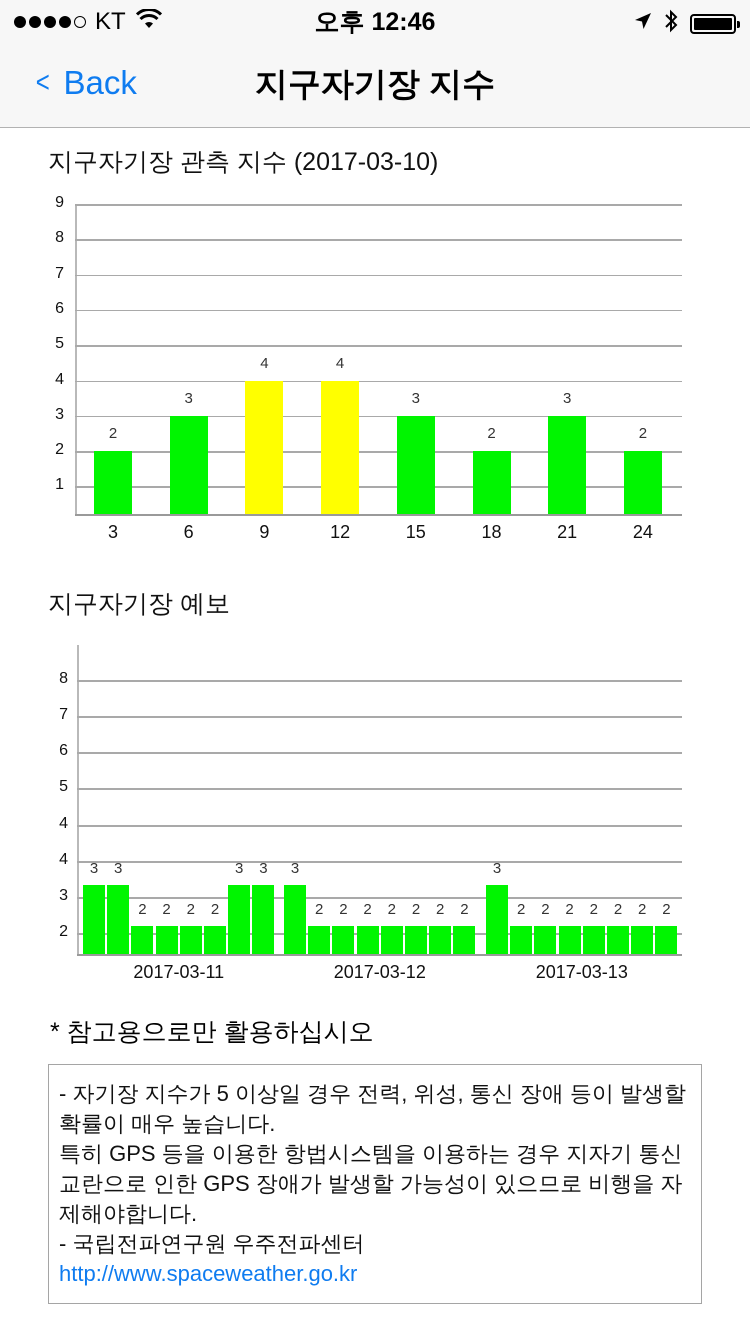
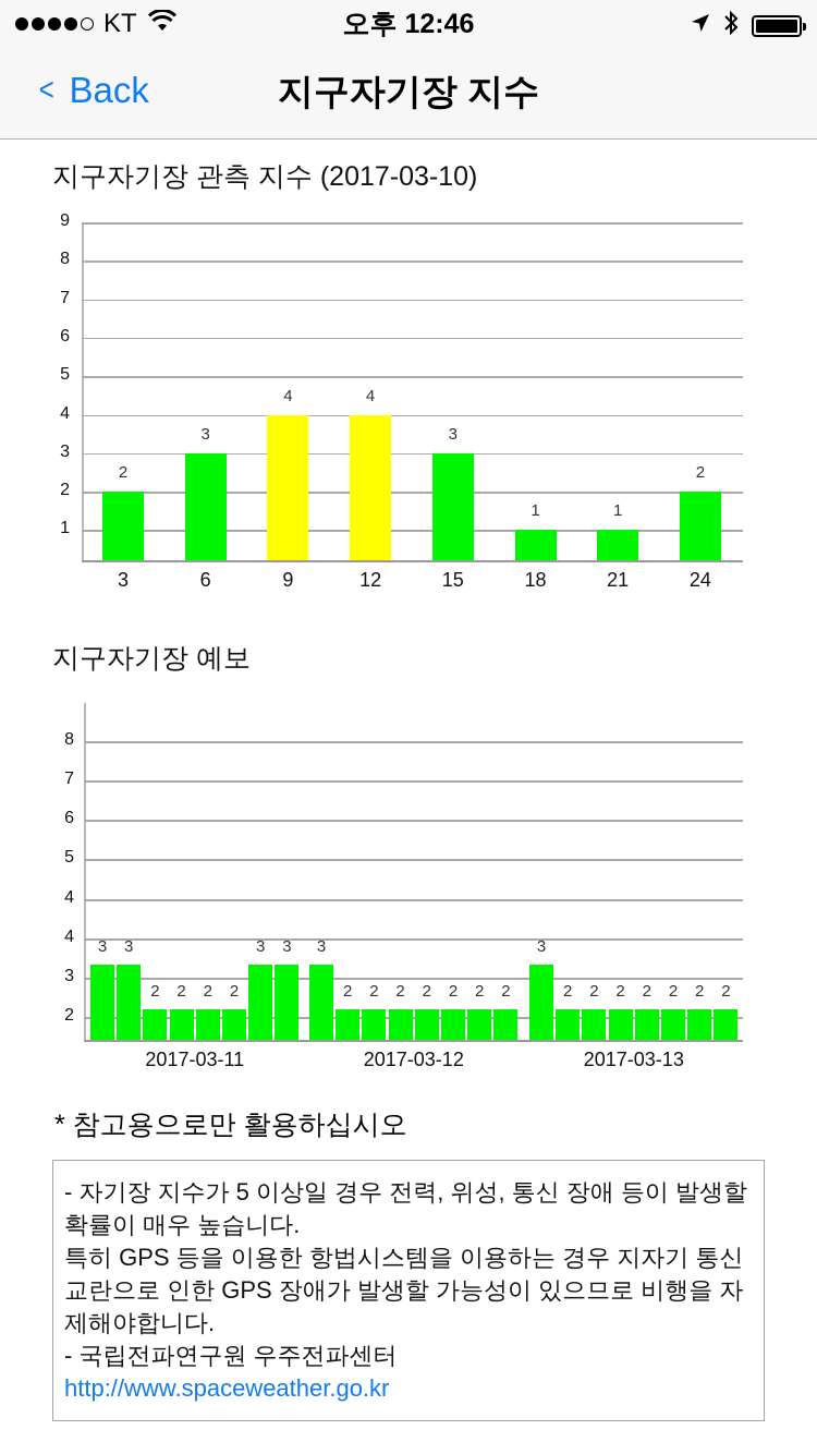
지구자기장 관측 지수 (2017-03-10)/18: 2 -> 1
지구자기장 관측 지수 (2017-03-10)/21: 3 -> 1
